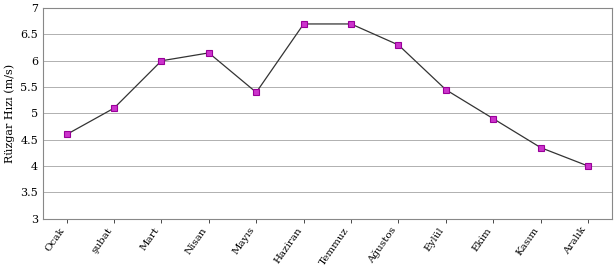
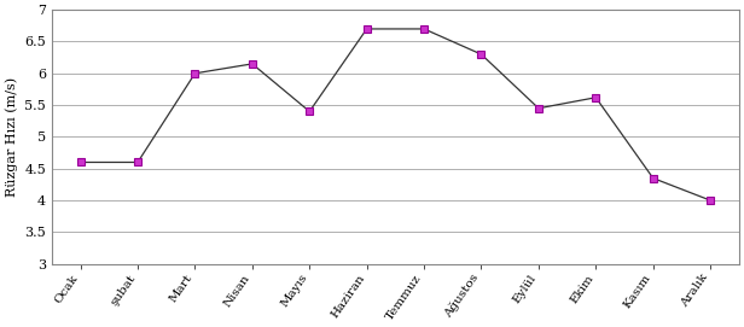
şubat: 5.10 -> 4.60
Ekim: 4.90 -> 5.62
